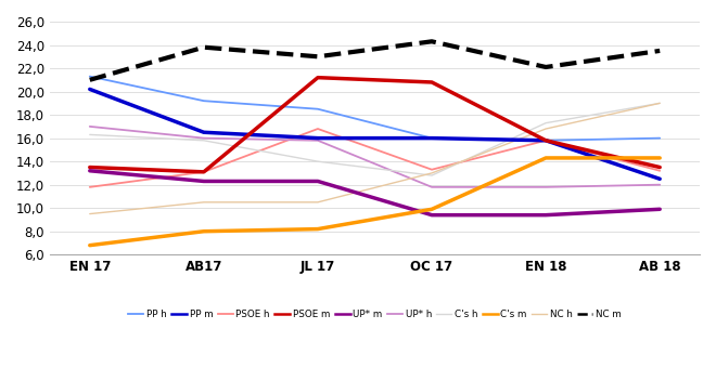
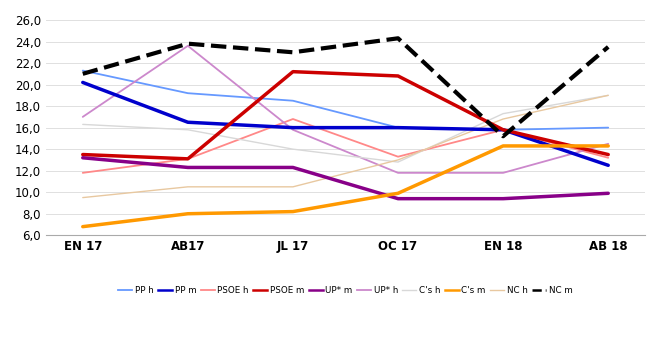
UP* h/AB17: 16,0 -> 23,6
NC m/EN 18: 22,1 -> 15,2
UP* h/AB 18: 12,0 -> 14,5
